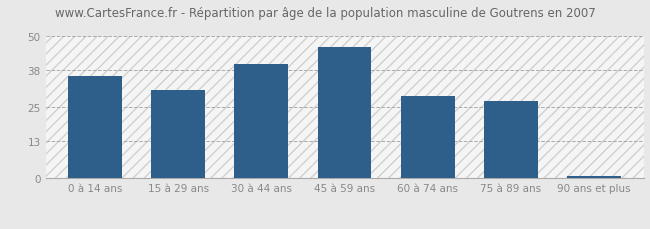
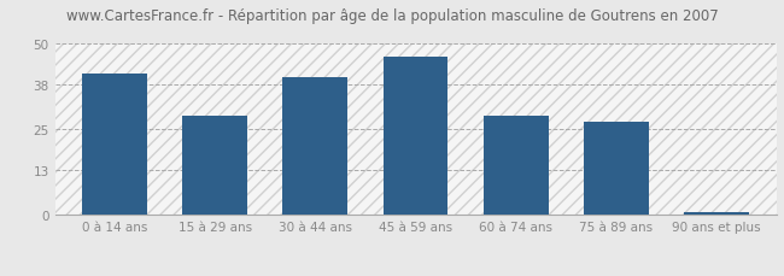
0 à 14 ans: 36 -> 41
15 à 29 ans: 31 -> 29
